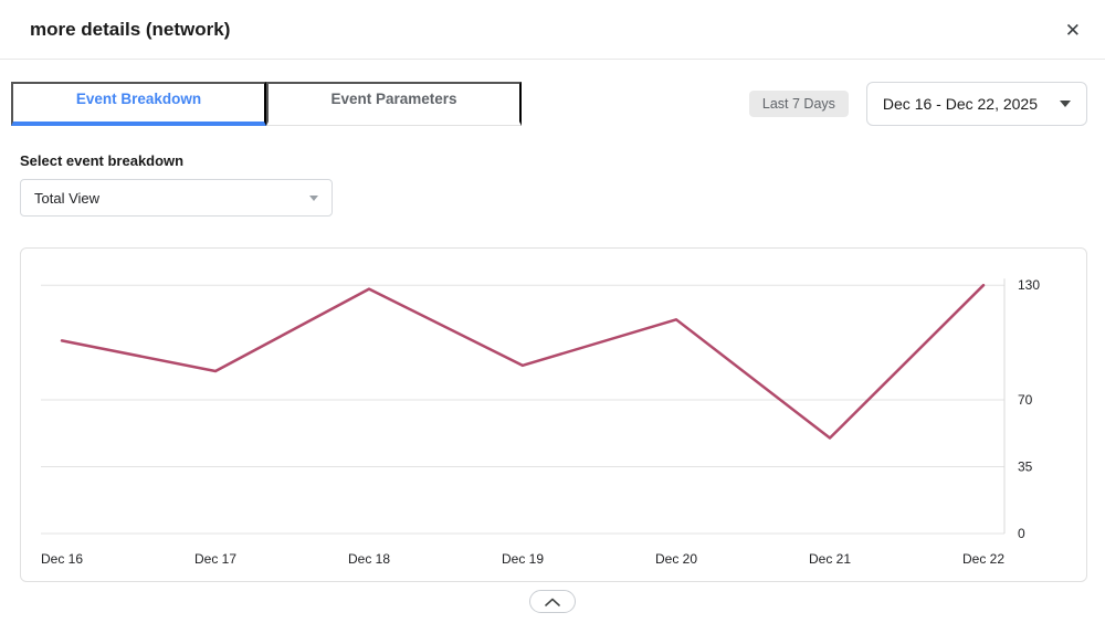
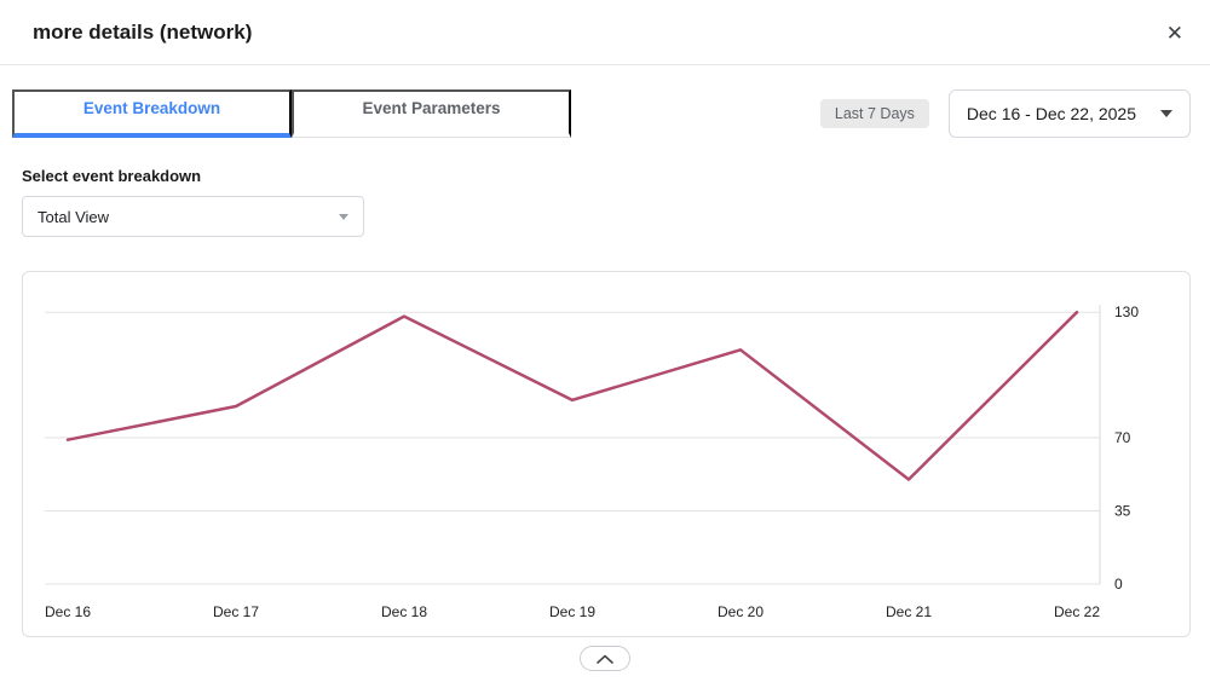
Dec 16: 101 -> 69
